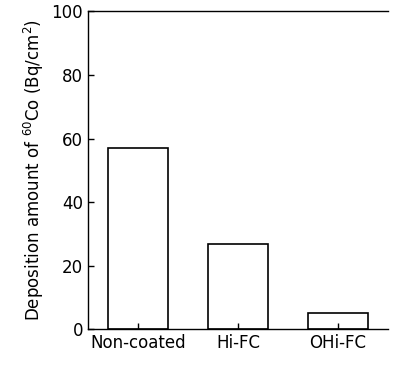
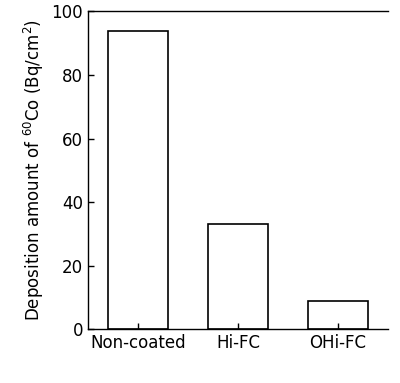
Non-coated: 57 -> 94
Hi-FC: 27 -> 33
OHi-FC: 5 -> 9
